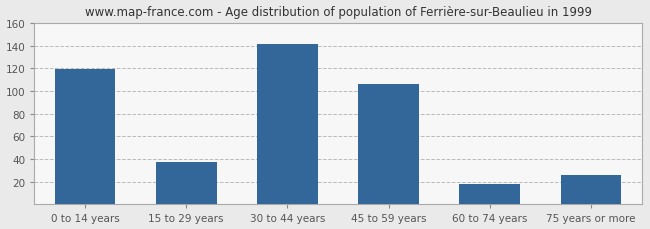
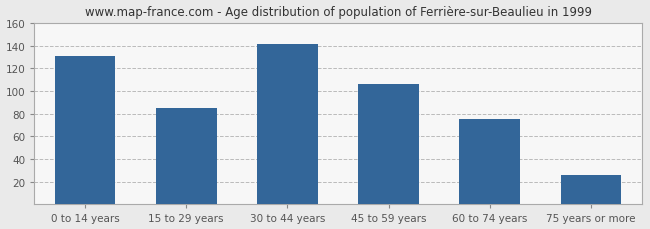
0 to 14 years: 119 -> 131
15 to 29 years: 37 -> 85
60 to 74 years: 18 -> 75
